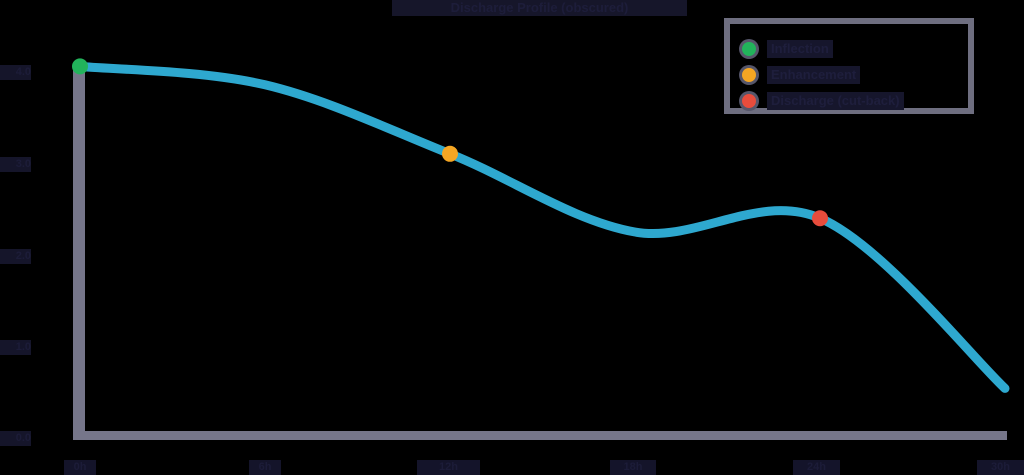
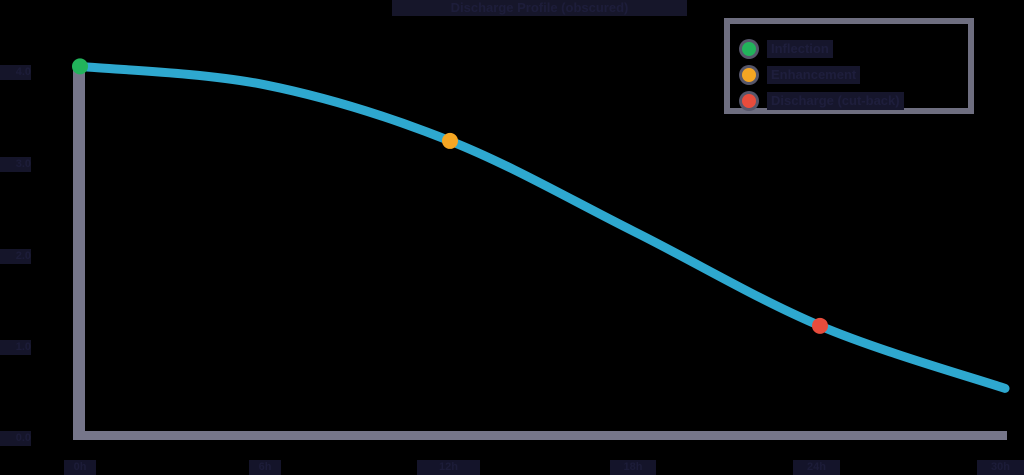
12h: 3.1 -> 3.2
24h: 2.4 -> 1.2
